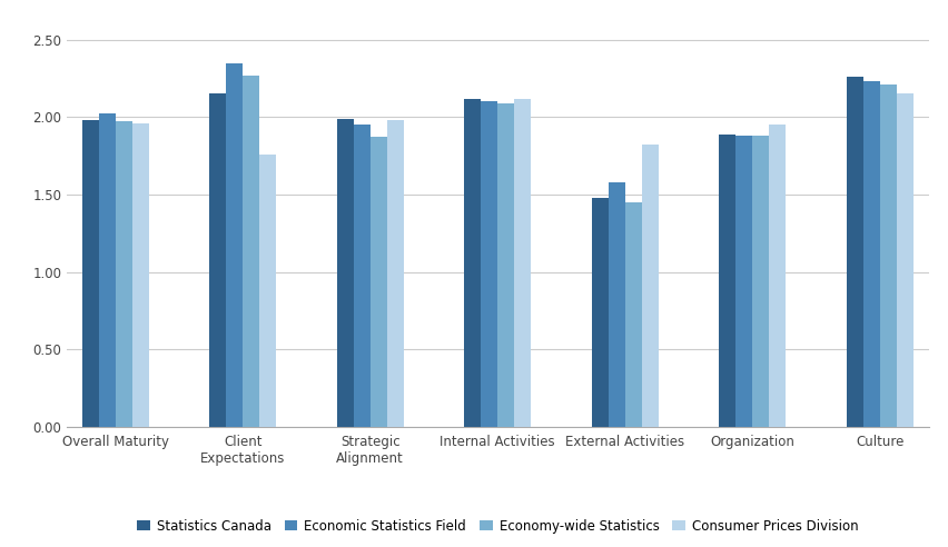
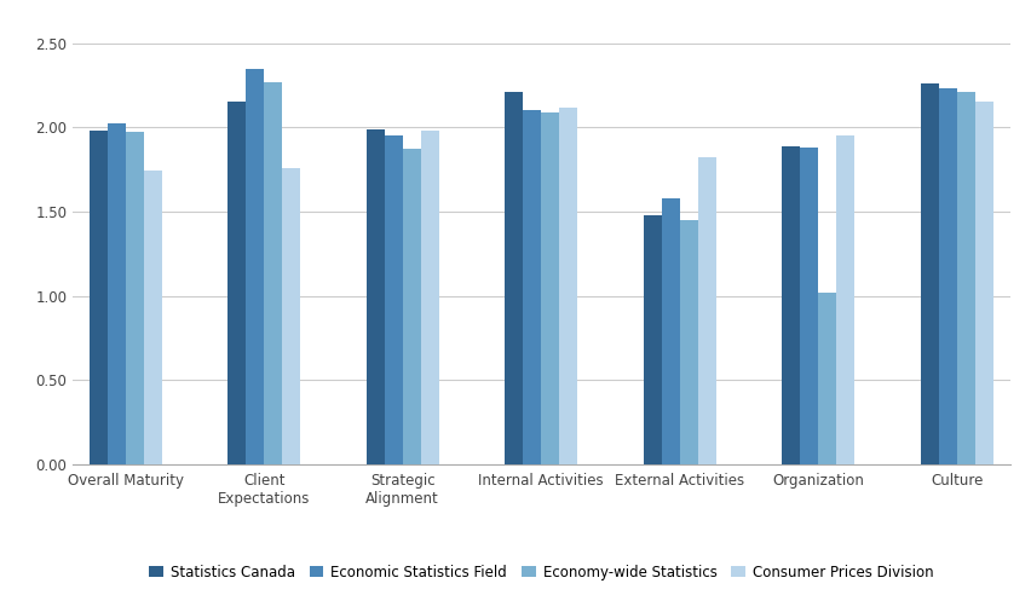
Consumer Prices Division/Overall Maturity: 1.96 -> 1.74
Statistics Canada/Internal Activities: 2.12 -> 2.21
Economy-wide Statistics/Organization: 1.88 -> 1.02
